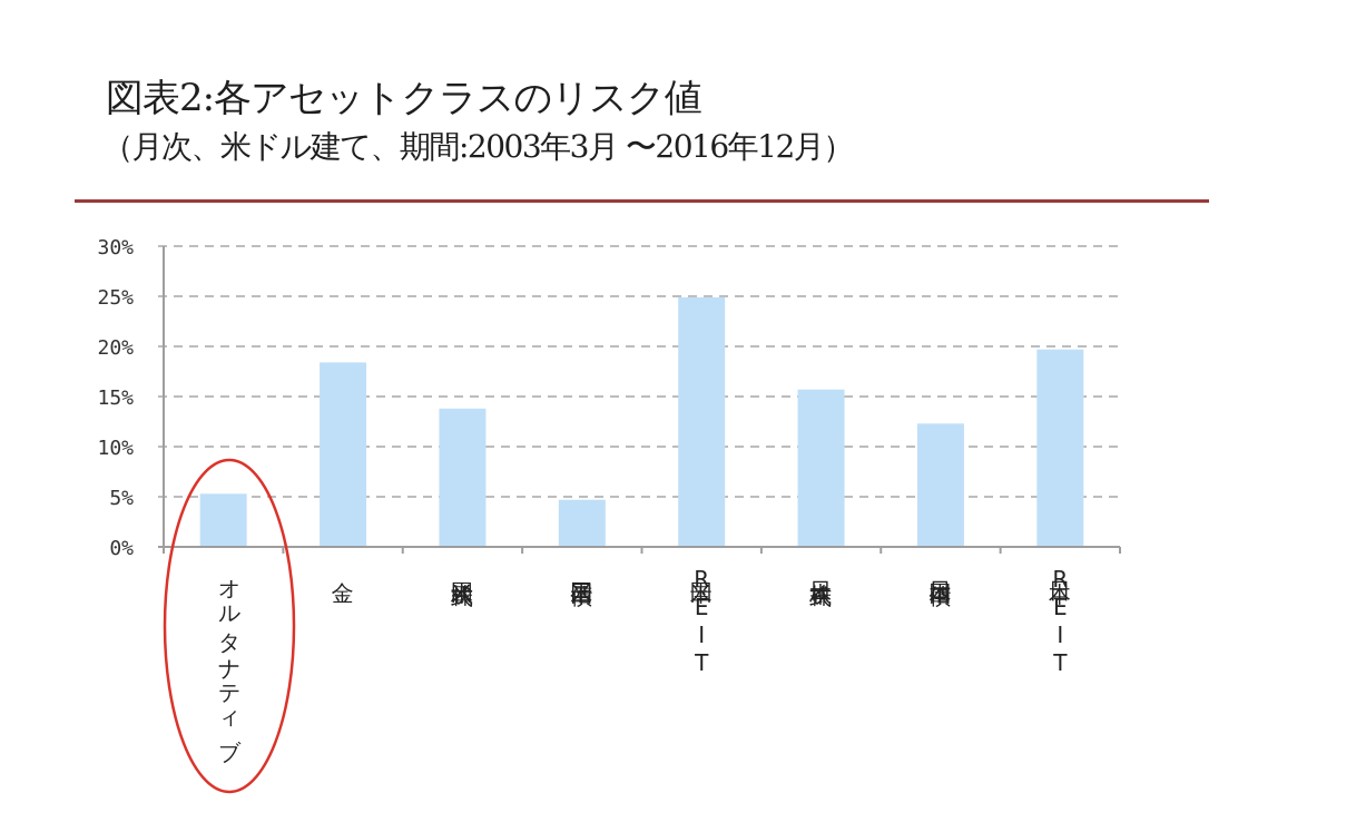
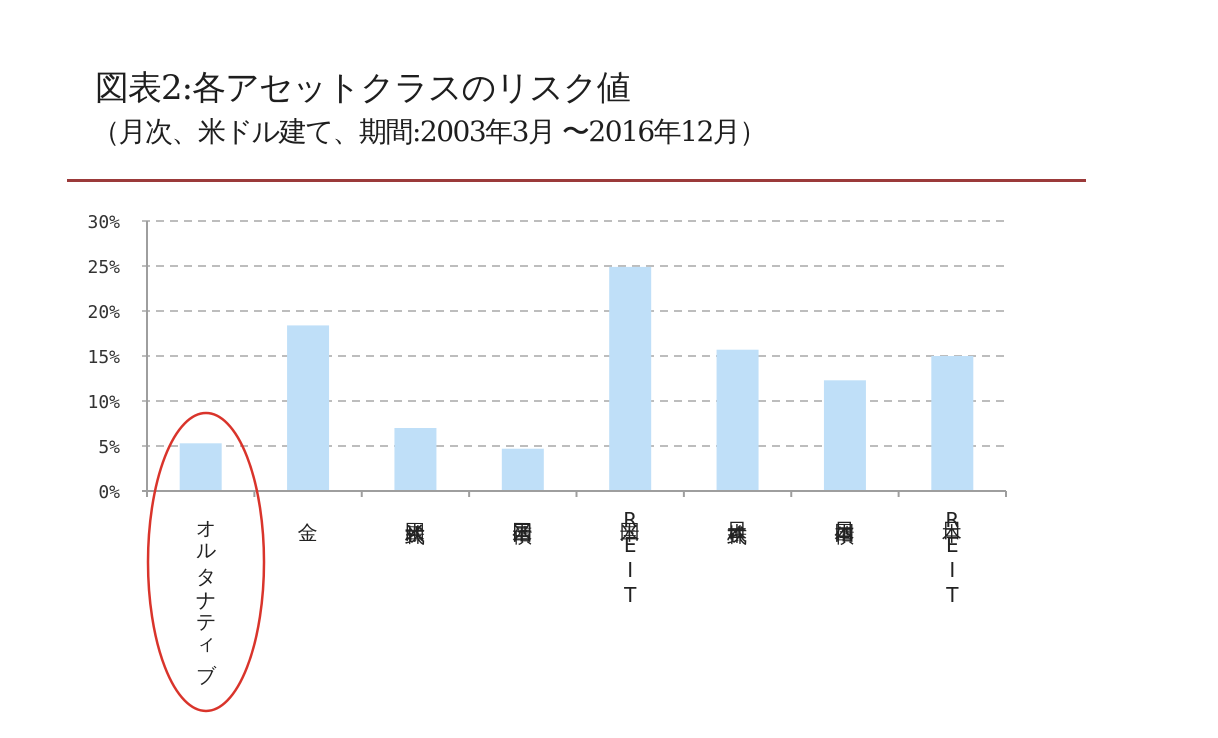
米国株式: 14% -> 7%
日本REIT: 20% -> 15%
